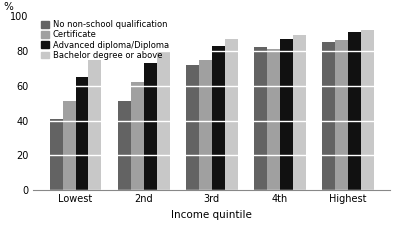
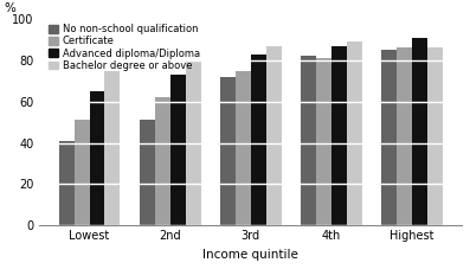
Bachelor degree or above/Highest: 92 -> 86
